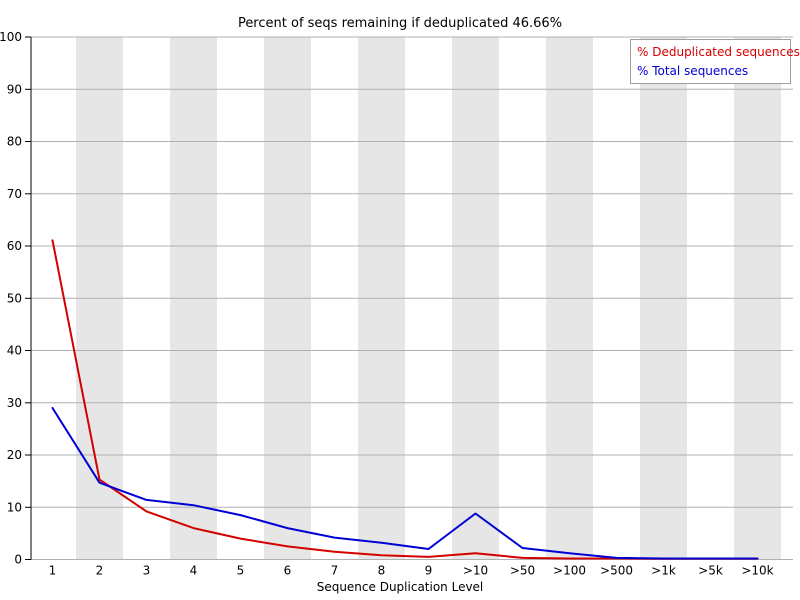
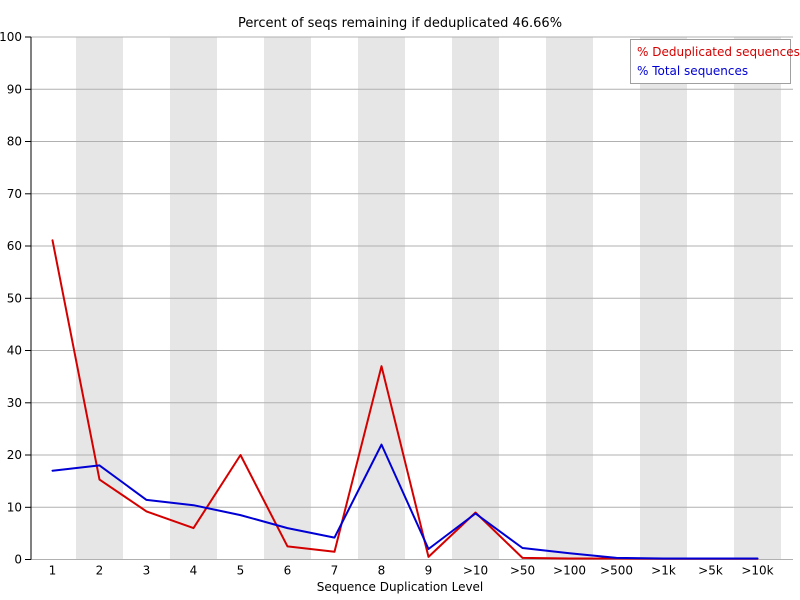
% Total sequences/1: 29 -> 17
% Total sequences/2: 15 -> 18
% Deduplicated sequences/5: 4 -> 20
% Deduplicated sequences/8: 1 -> 37
% Total sequences/8: 3 -> 22
% Deduplicated sequences/>10: 1 -> 9
